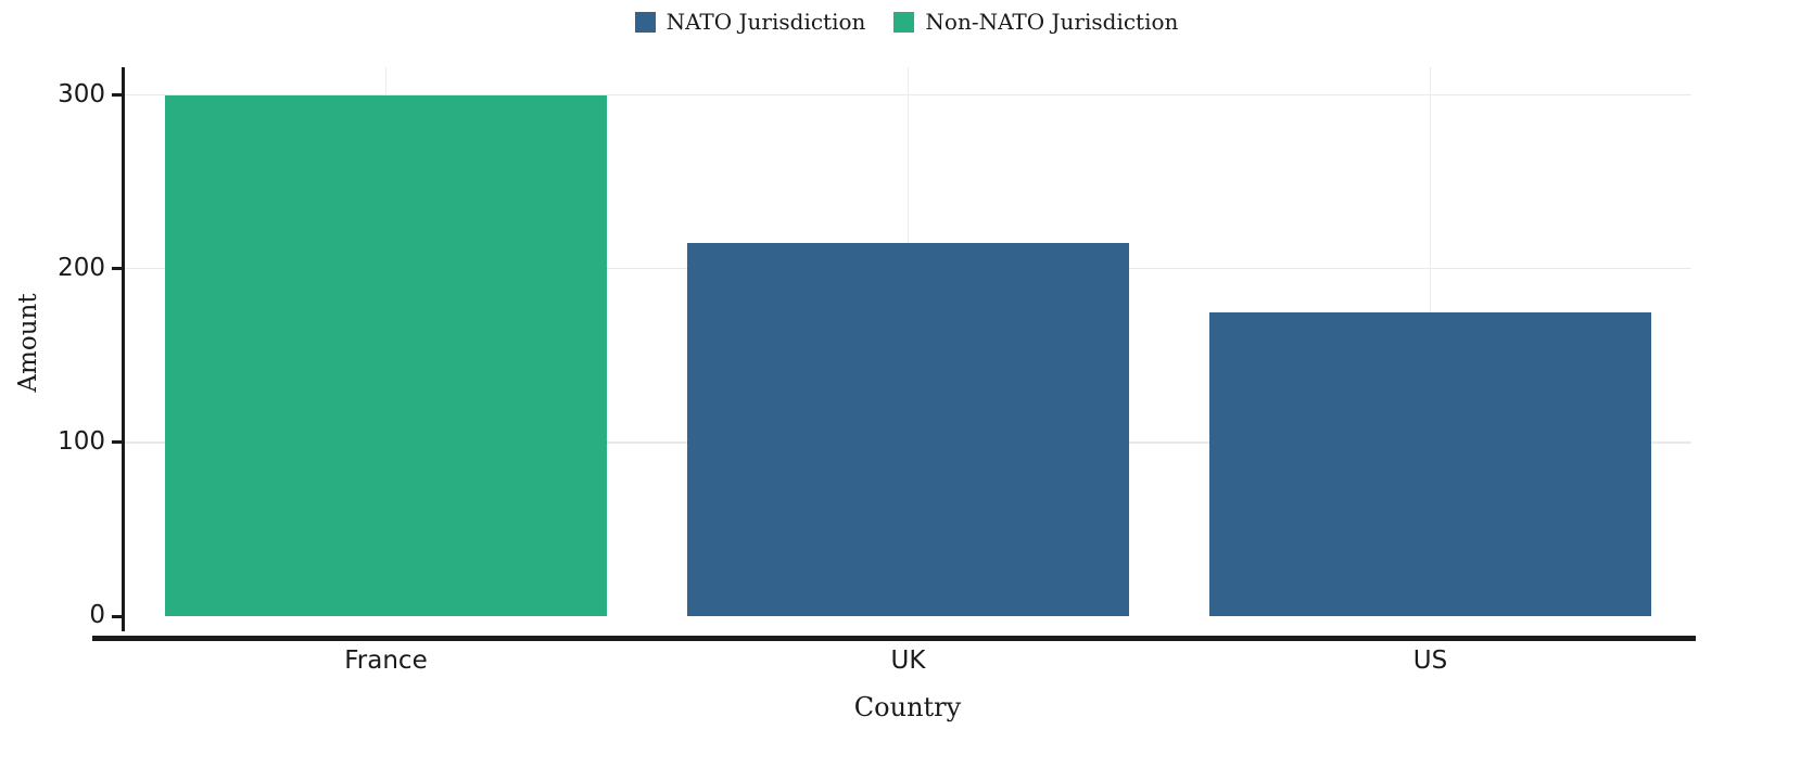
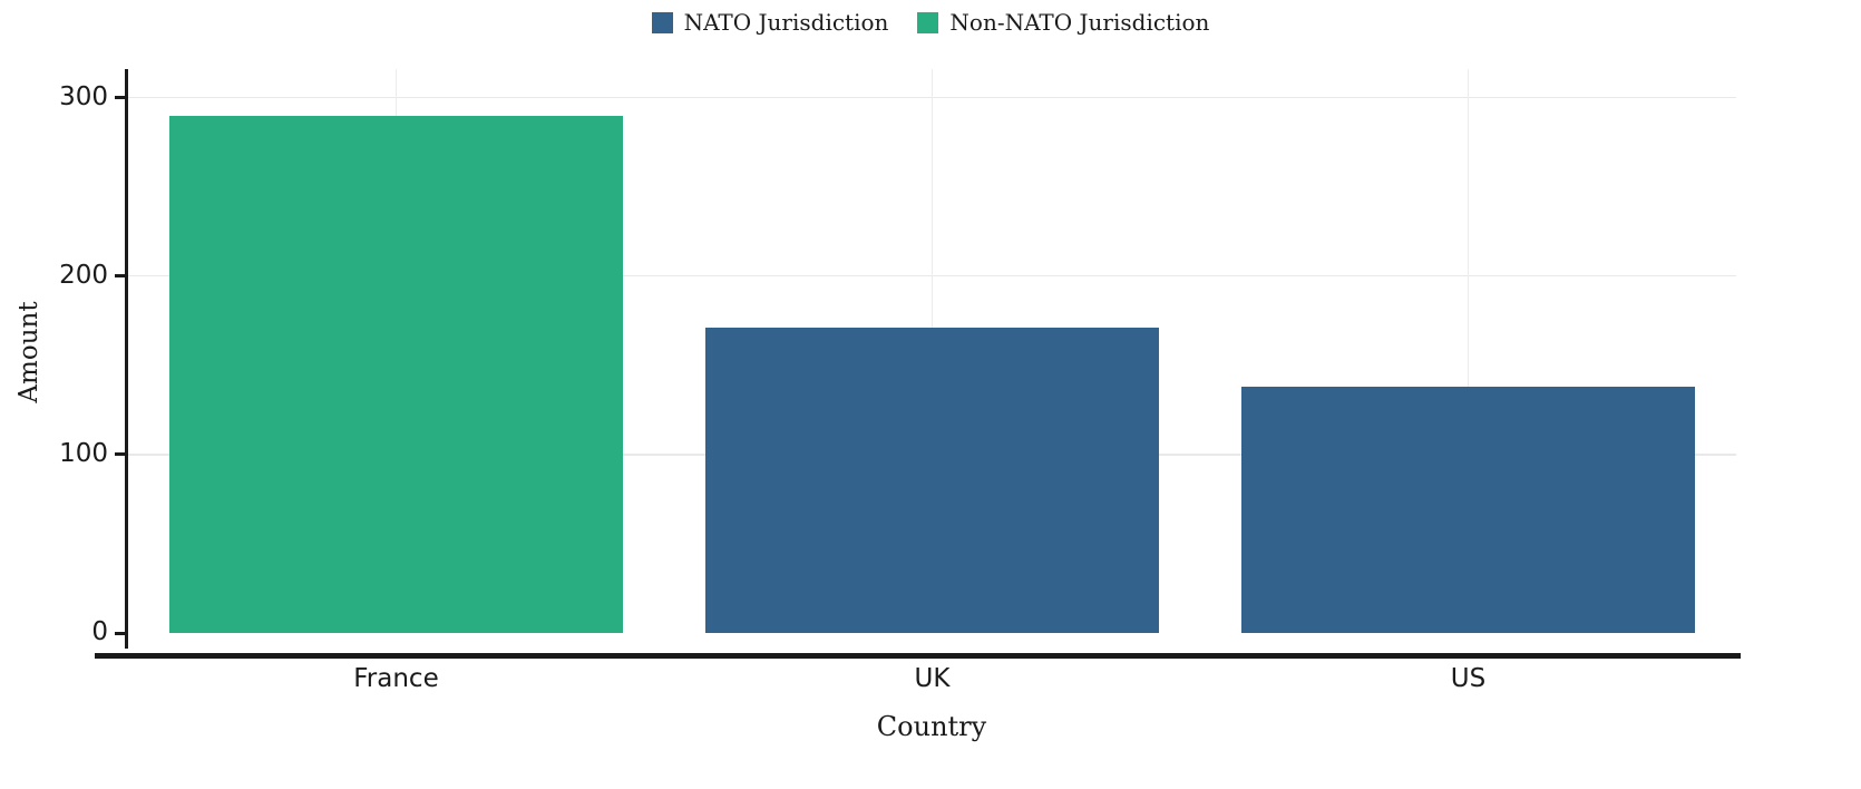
France: 300 -> 290
UK: 215 -> 171
US: 175 -> 138
